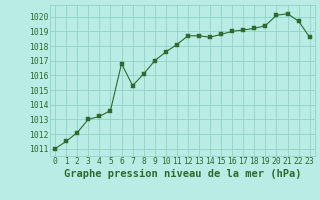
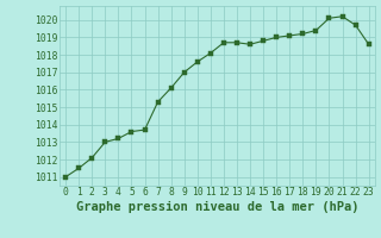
6: 1016.8 -> 1013.7
